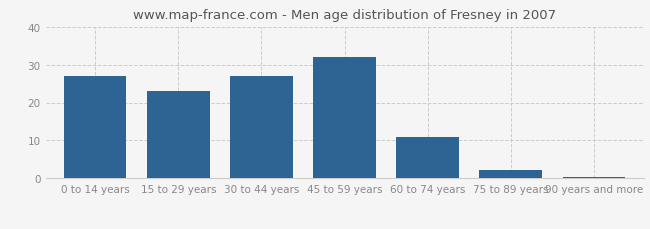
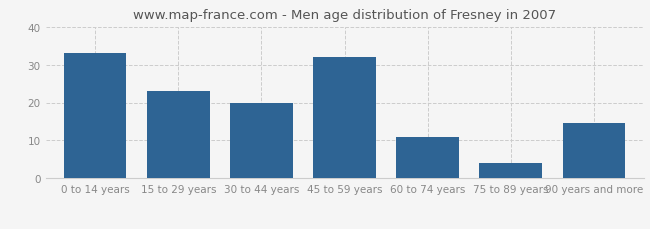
0 to 14 years: 27.0 -> 33.0
30 to 44 years: 27.0 -> 20.0
75 to 89 years: 2.3 -> 4.0
90 years and more: 0.4 -> 14.5
